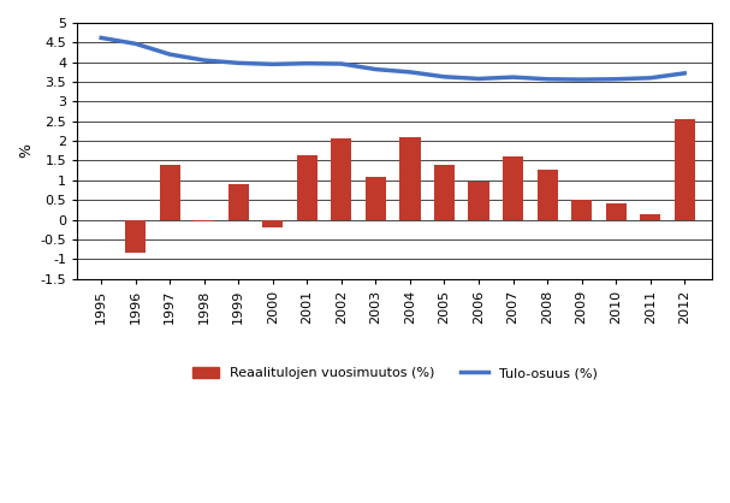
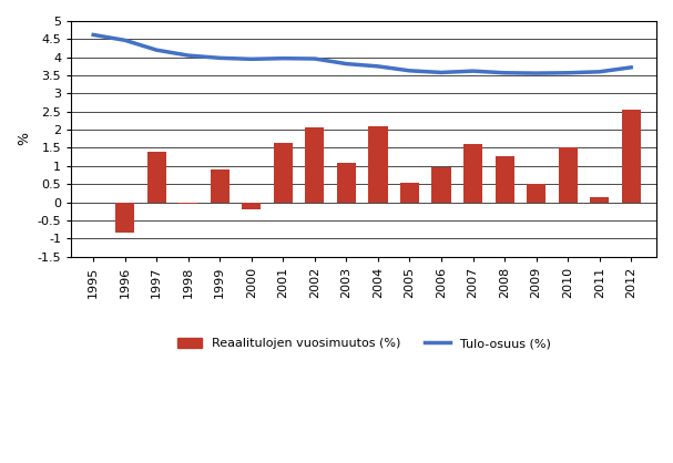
Reaalitulojen vuosimuutos (%)/2005: 1.40 -> 0.55
Reaalitulojen vuosimuutos (%)/2010: 0.40 -> 1.50
